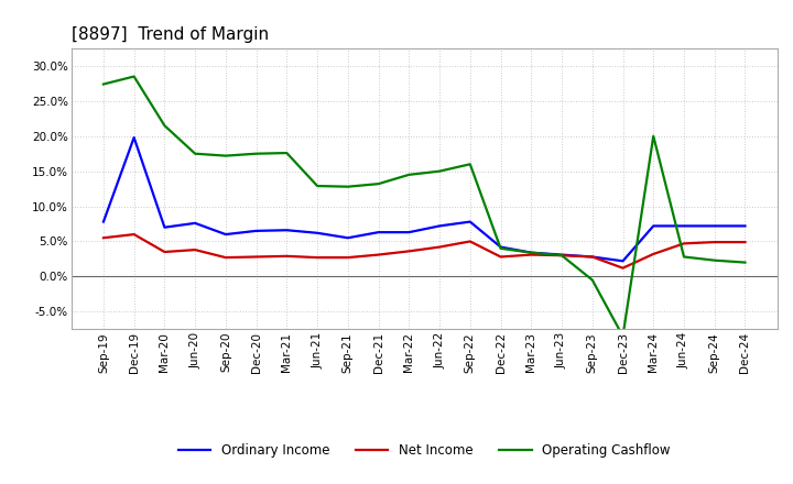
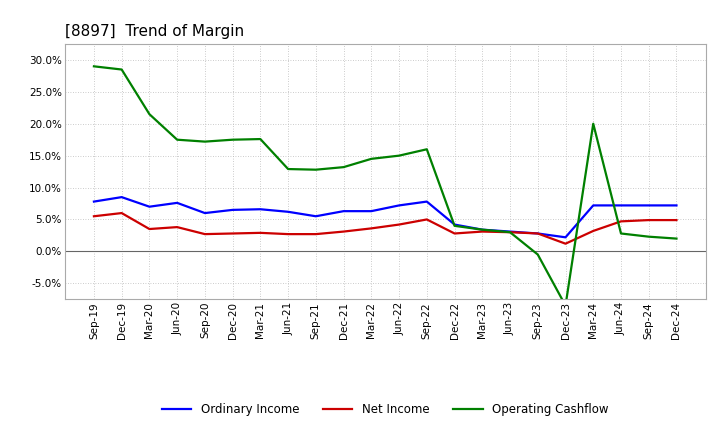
Operating Cashflow/Sep-19: 27.4% -> 29.0%
Ordinary Income/Dec-19: 19.8% -> 8.5%
